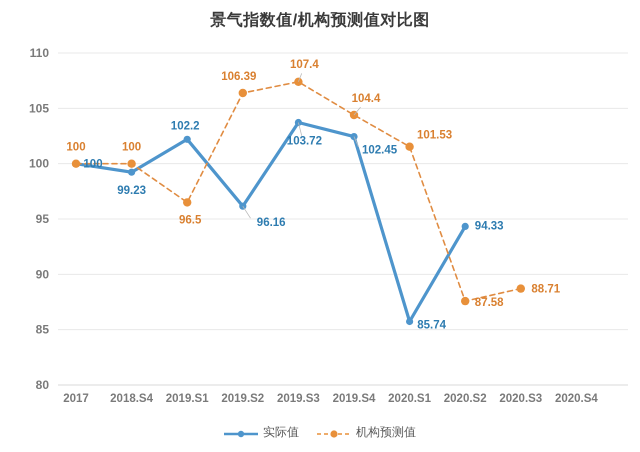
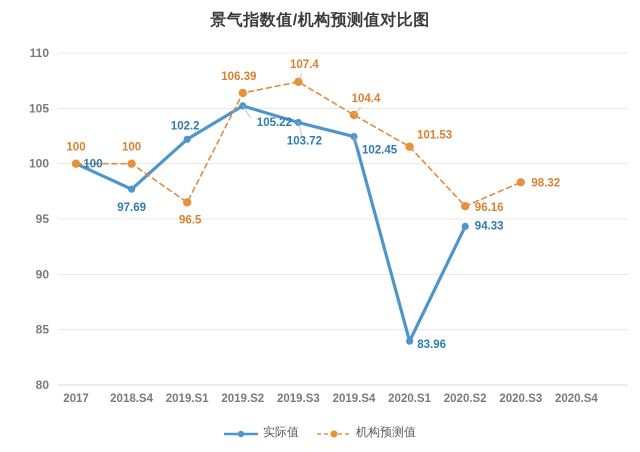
实际值/2018.S4: 99.23 -> 97.69
实际值/2019.S2: 96.16 -> 105.22
实际值/2020.S1: 85.74 -> 83.96
机构预测值/2020.S2: 87.58 -> 96.16
机构预测值/2020.S3: 88.71 -> 98.32
